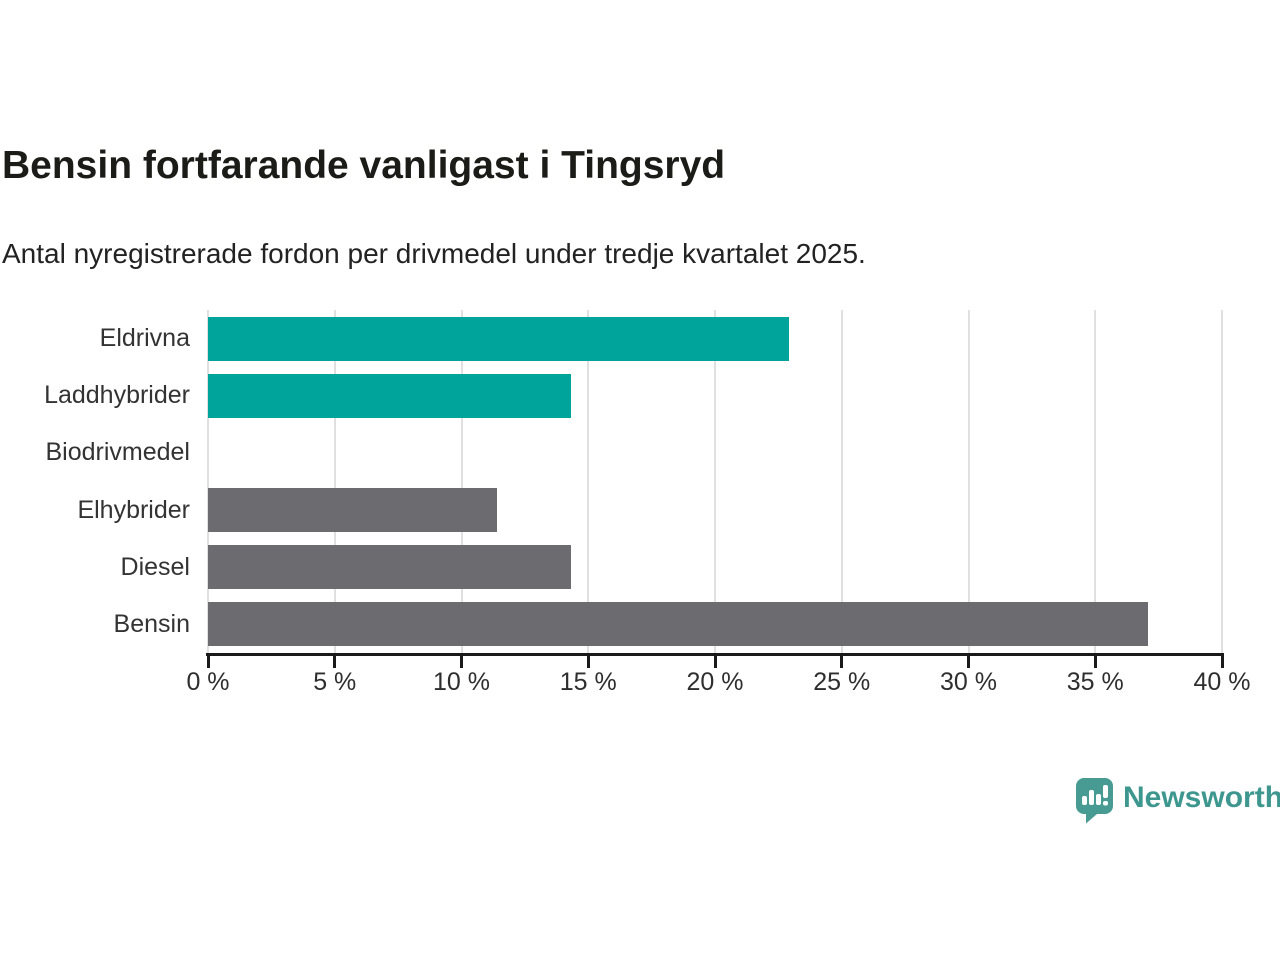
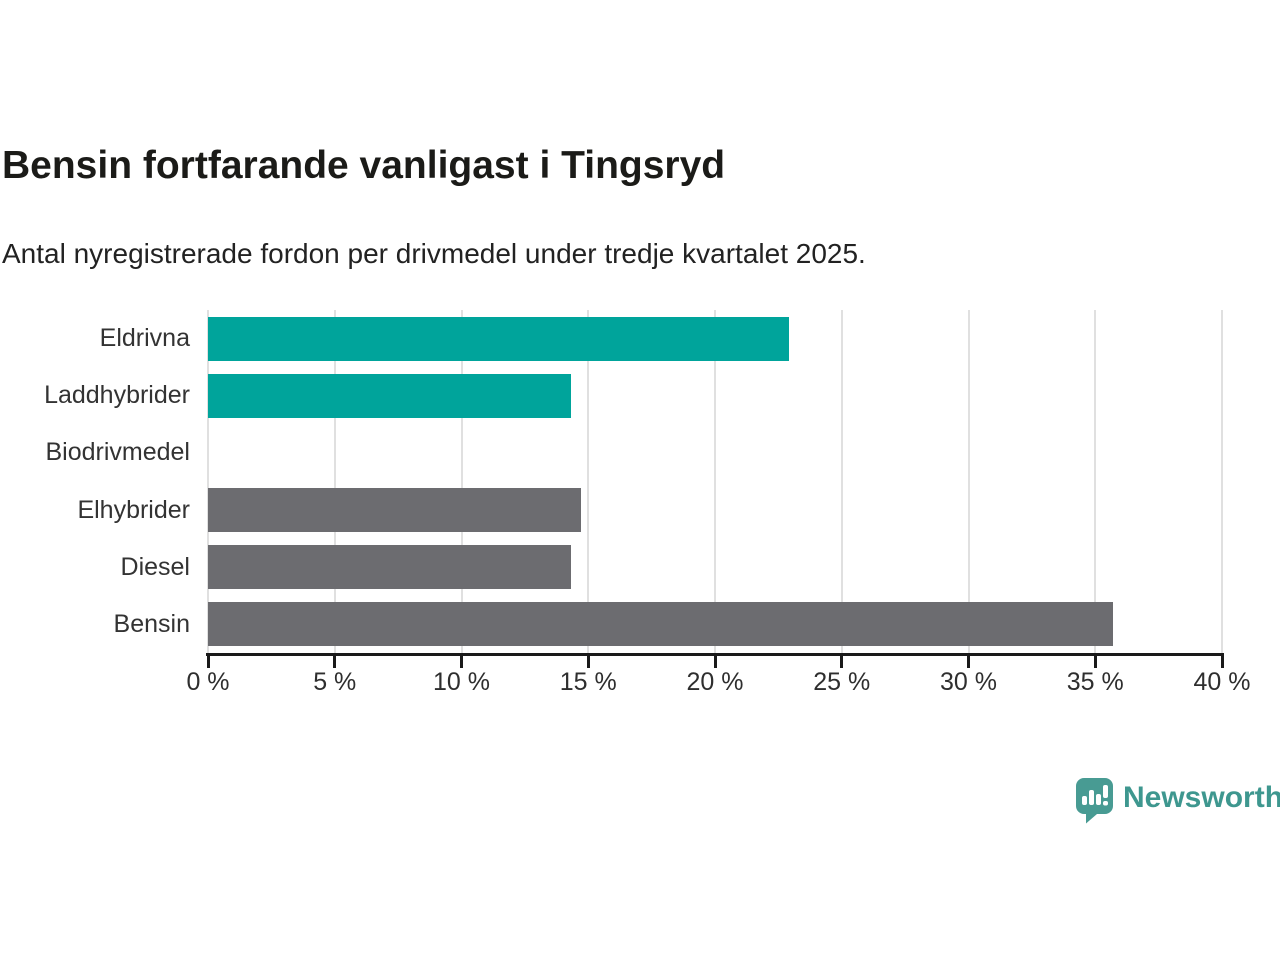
Elhybrider: 11.4% -> 14.7%
Bensin: 37.1% -> 35.7%
